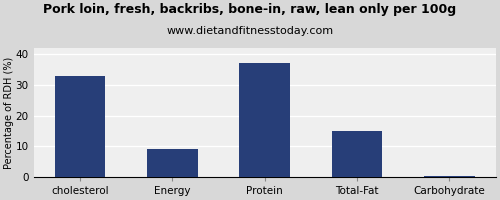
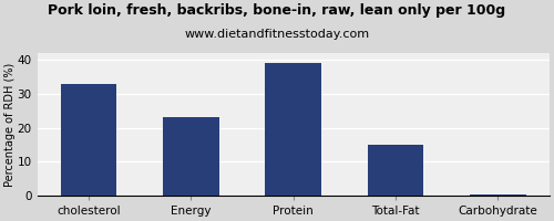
Energy: 9.0 -> 23.0
Protein: 37.0 -> 39.0
